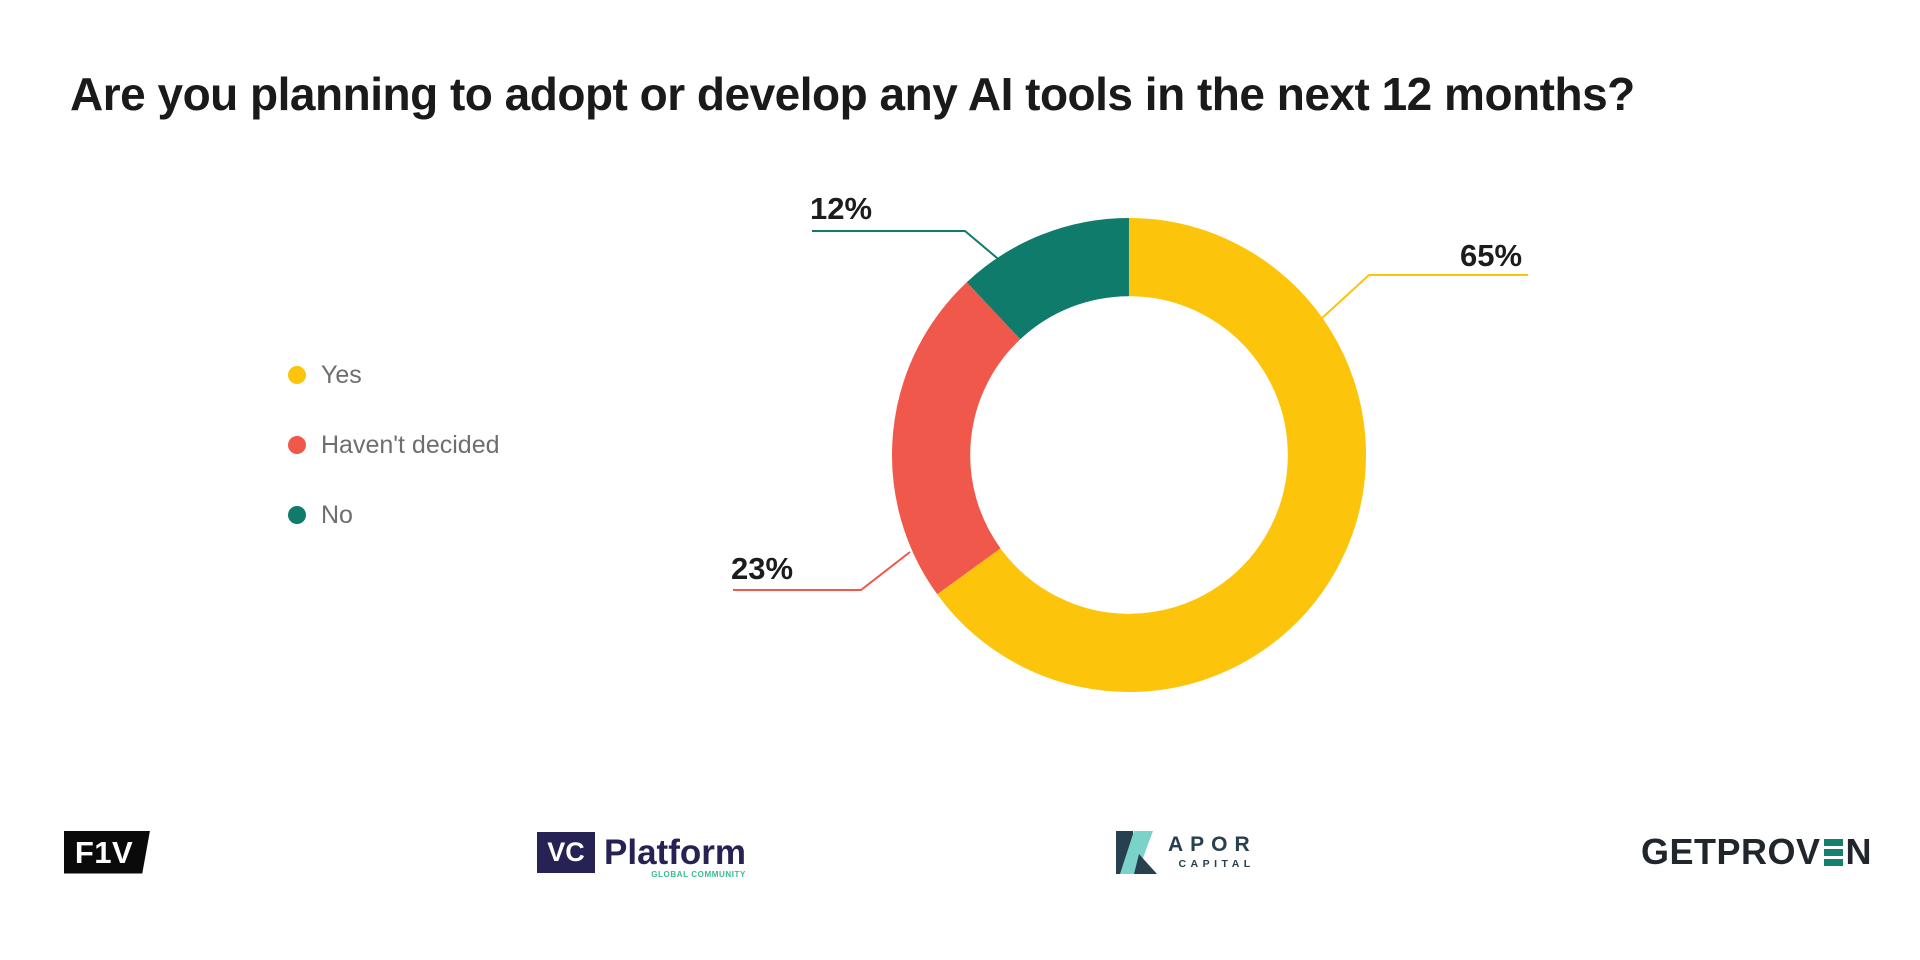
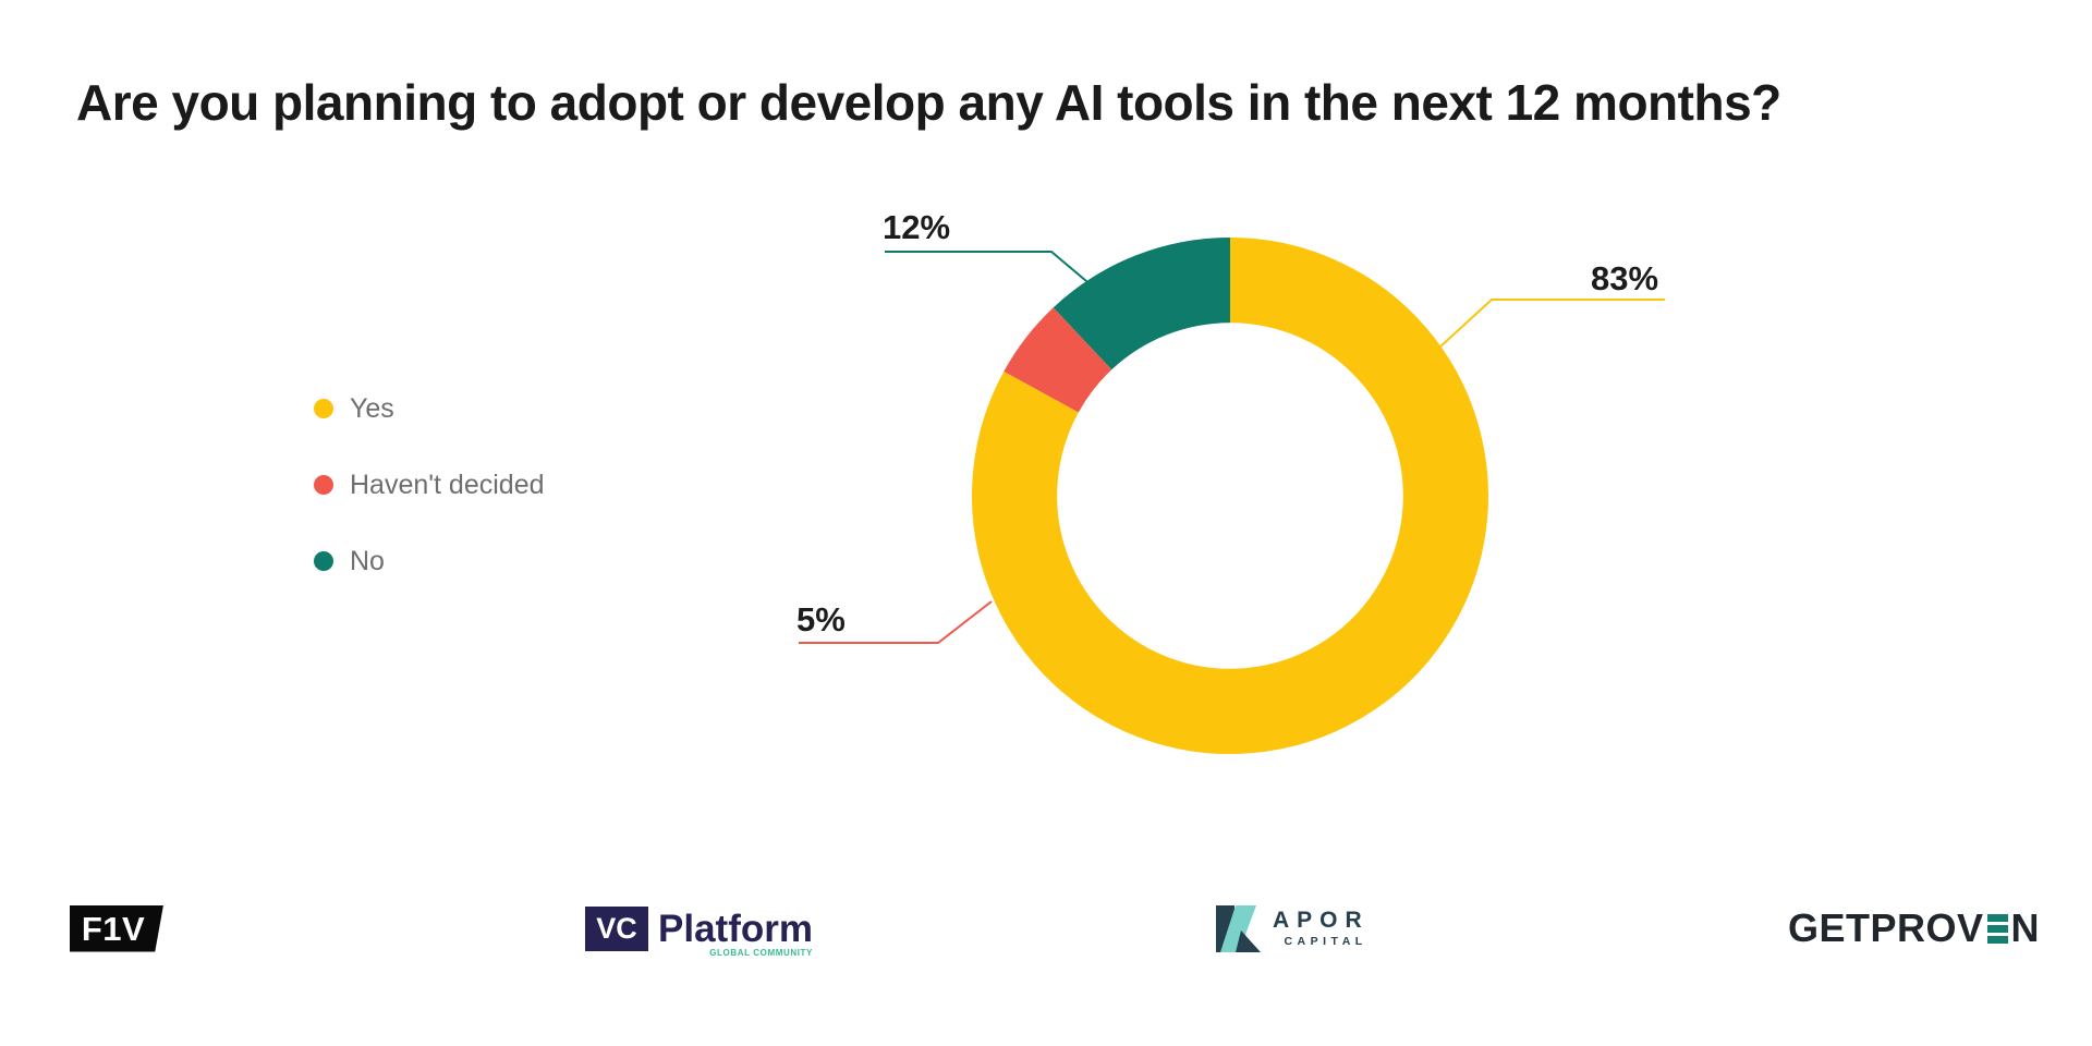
Yes: 65% -> 83%
Haven't decided: 23% -> 5%
